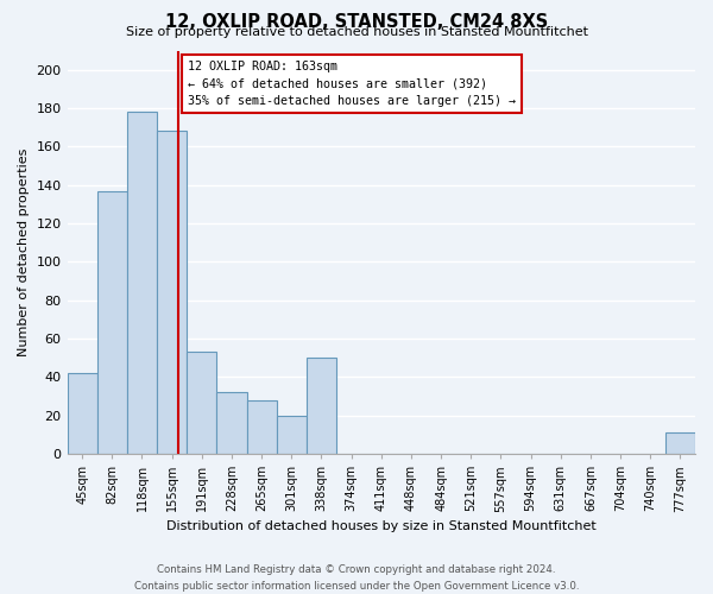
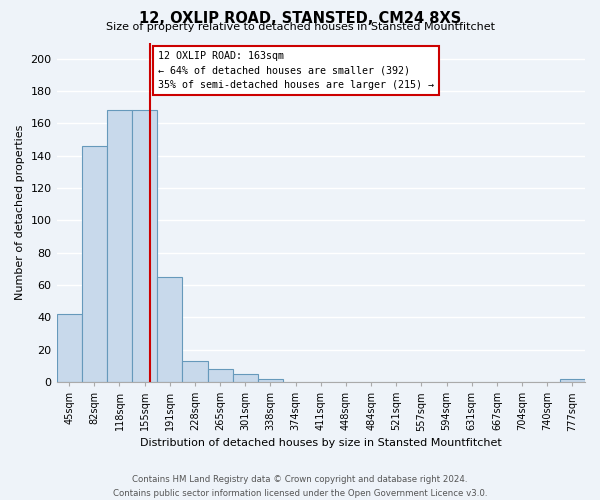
82sqm: 137 -> 146
118sqm: 178 -> 168
191sqm: 53 -> 65
228sqm: 32 -> 13
265sqm: 28 -> 8
301sqm: 20 -> 5
338sqm: 50 -> 2
777sqm: 11 -> 2
